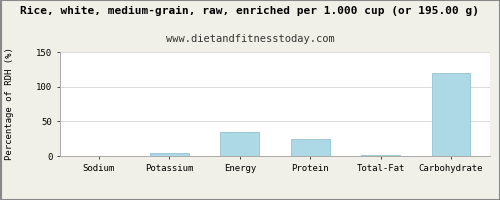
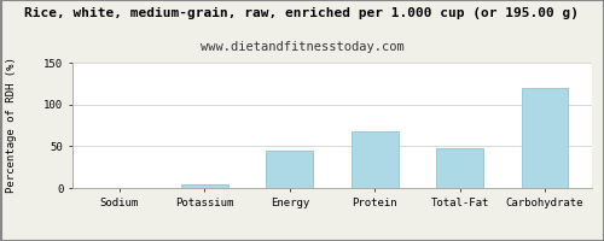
Energy: 35 -> 44
Protein: 24 -> 68
Total-Fat: 2 -> 48
